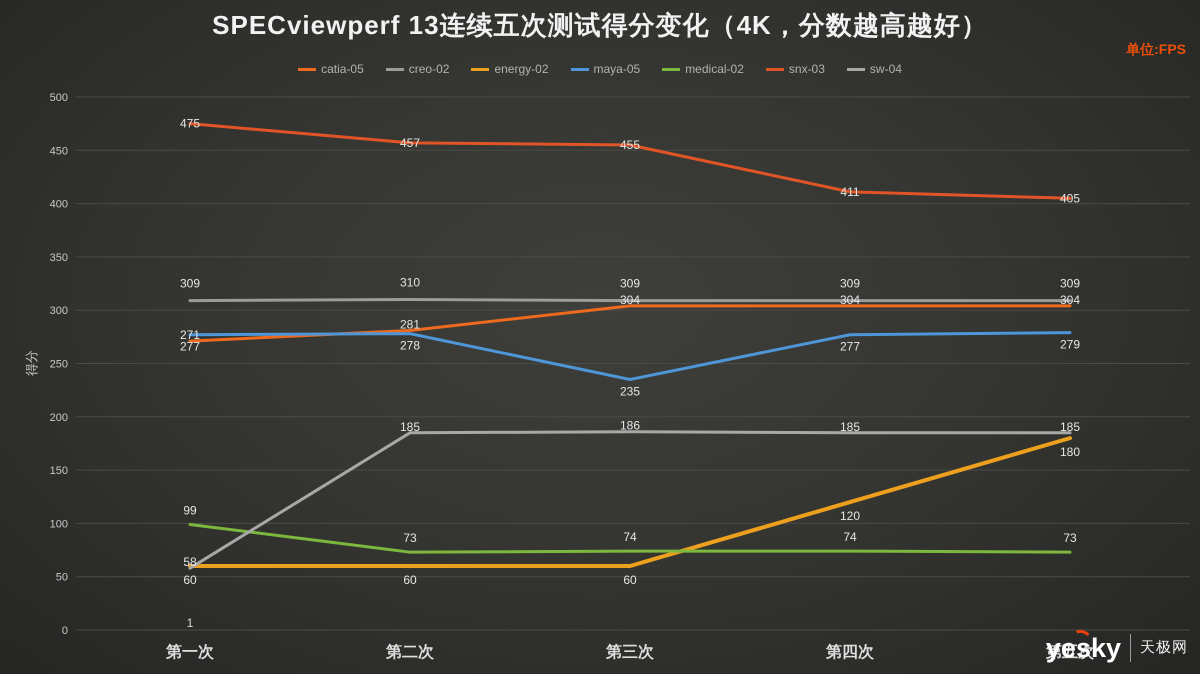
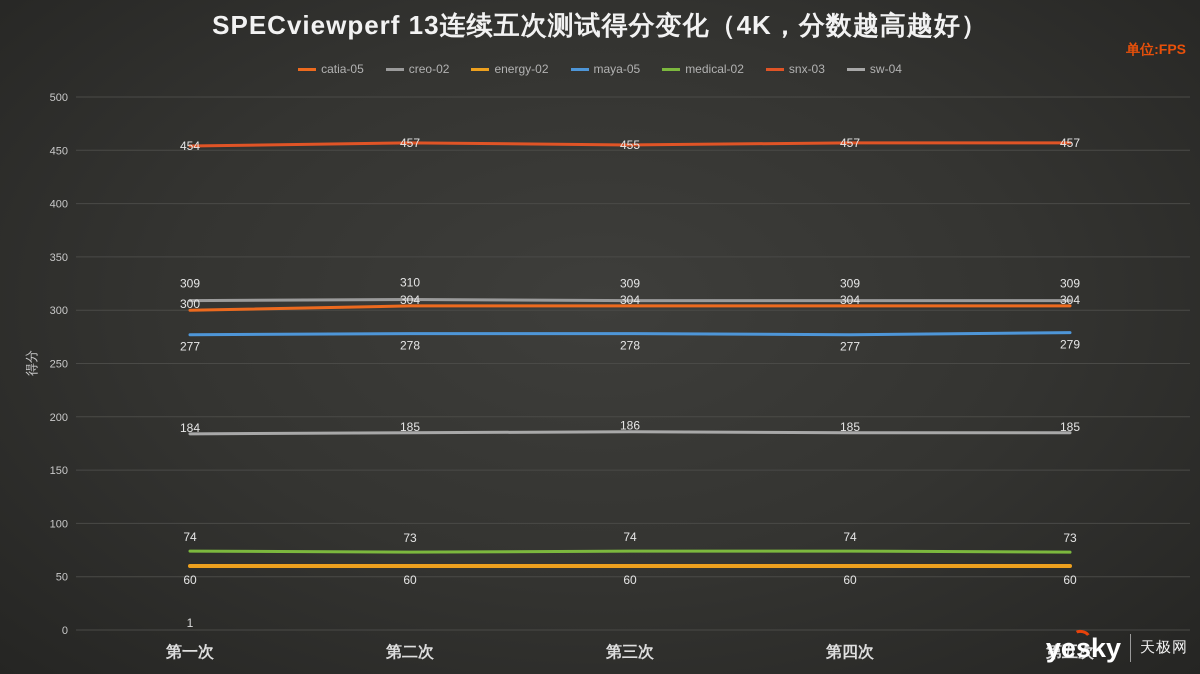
catia-05/第一次: 271 -> 300
medical-02/第一次: 99 -> 74
snx-03/第一次: 475 -> 454
sw-04/第一次: 58 -> 184
catia-05/第二次: 281 -> 304
maya-05/第三次: 235 -> 278
energy-02/第四次: 120 -> 60
snx-03/第四次: 411 -> 457
energy-02/第五次: 180 -> 60
snx-03/第五次: 405 -> 457
